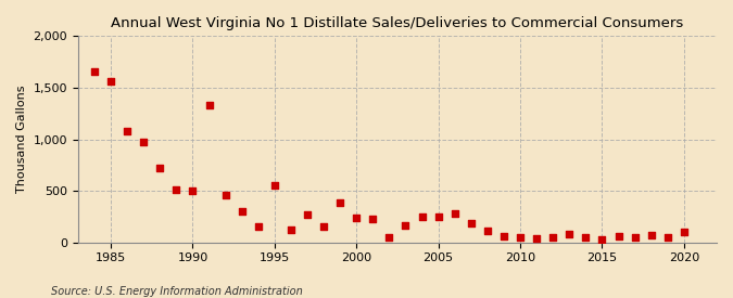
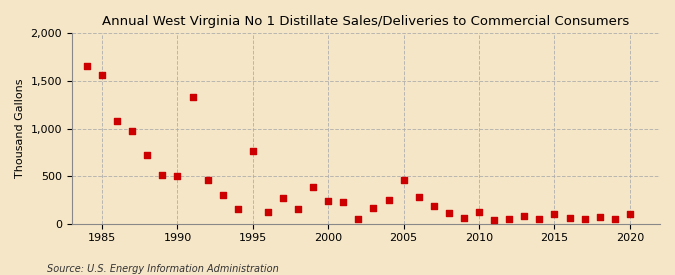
1995: 550 -> 760
2005: 240 -> 460
2010: 40 -> 120
2015: 30 -> 100
